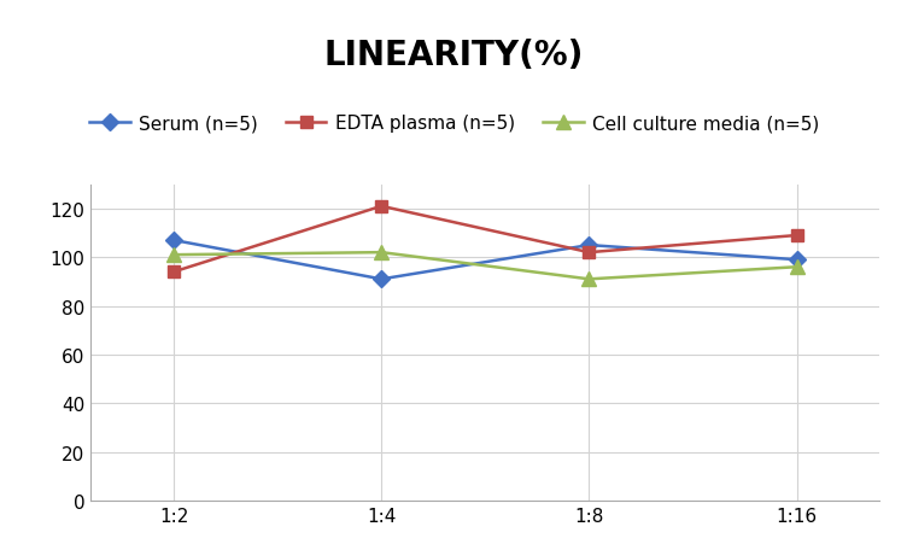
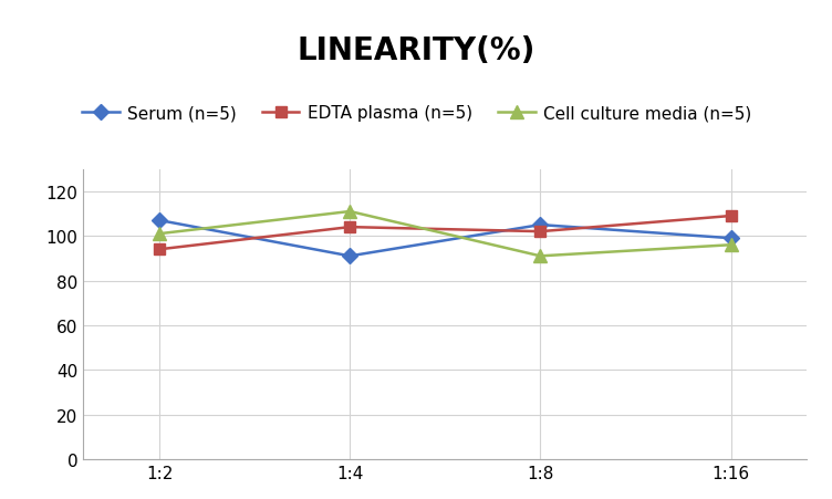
EDTA plasma (n=5)/1:4: 121 -> 104
Cell culture media (n=5)/1:4: 102 -> 111
